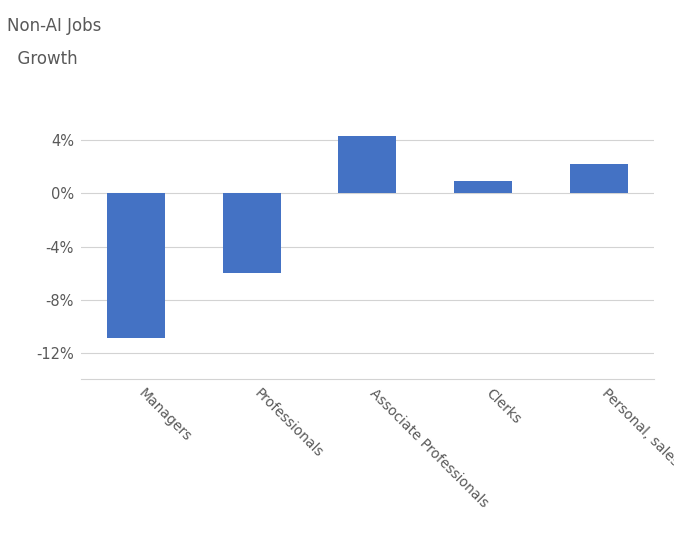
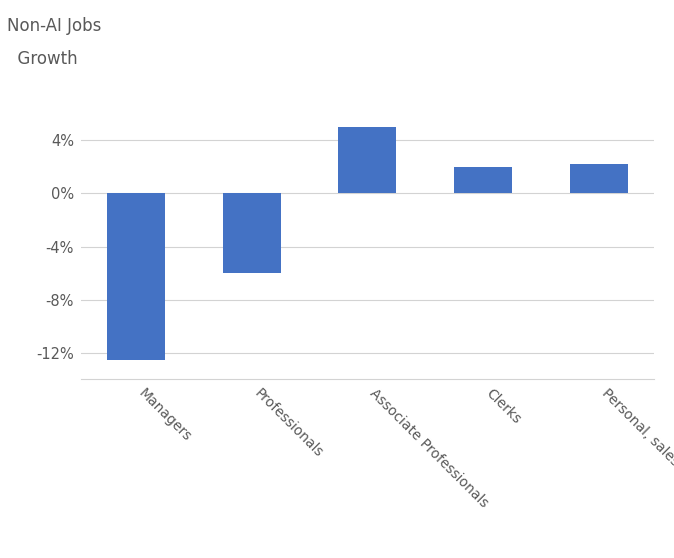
Managers: -10.9% -> -12.5%
Associate Professionals: 4.3% -> 5.0%
Clerks: 0.9% -> 2.0%
